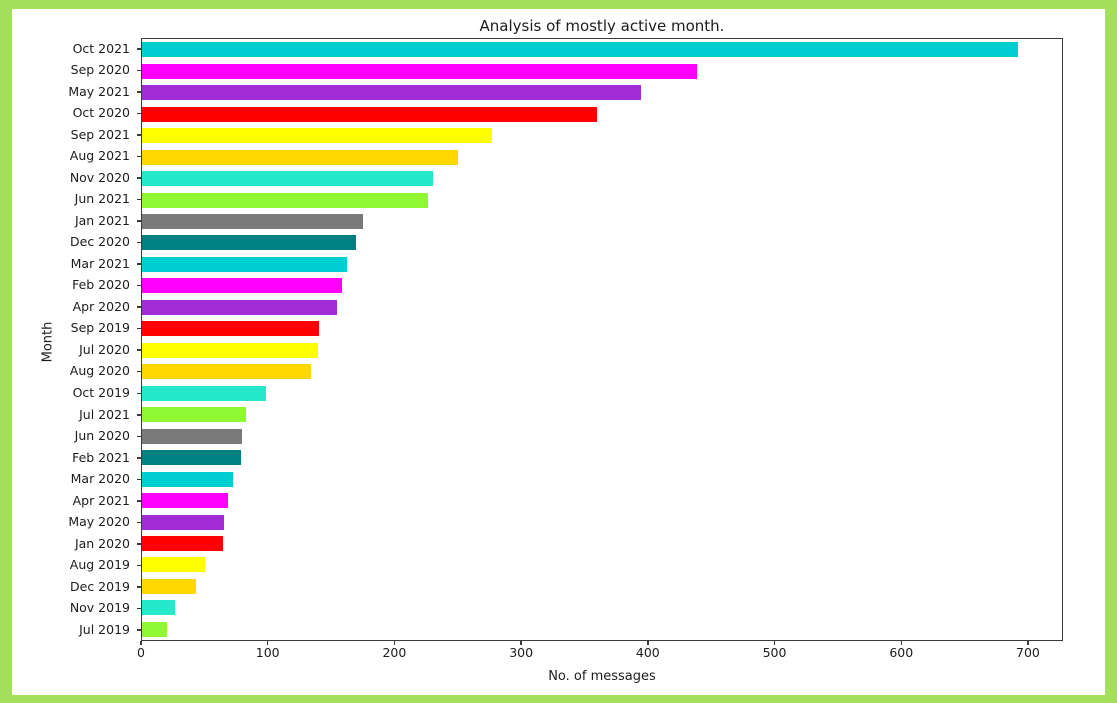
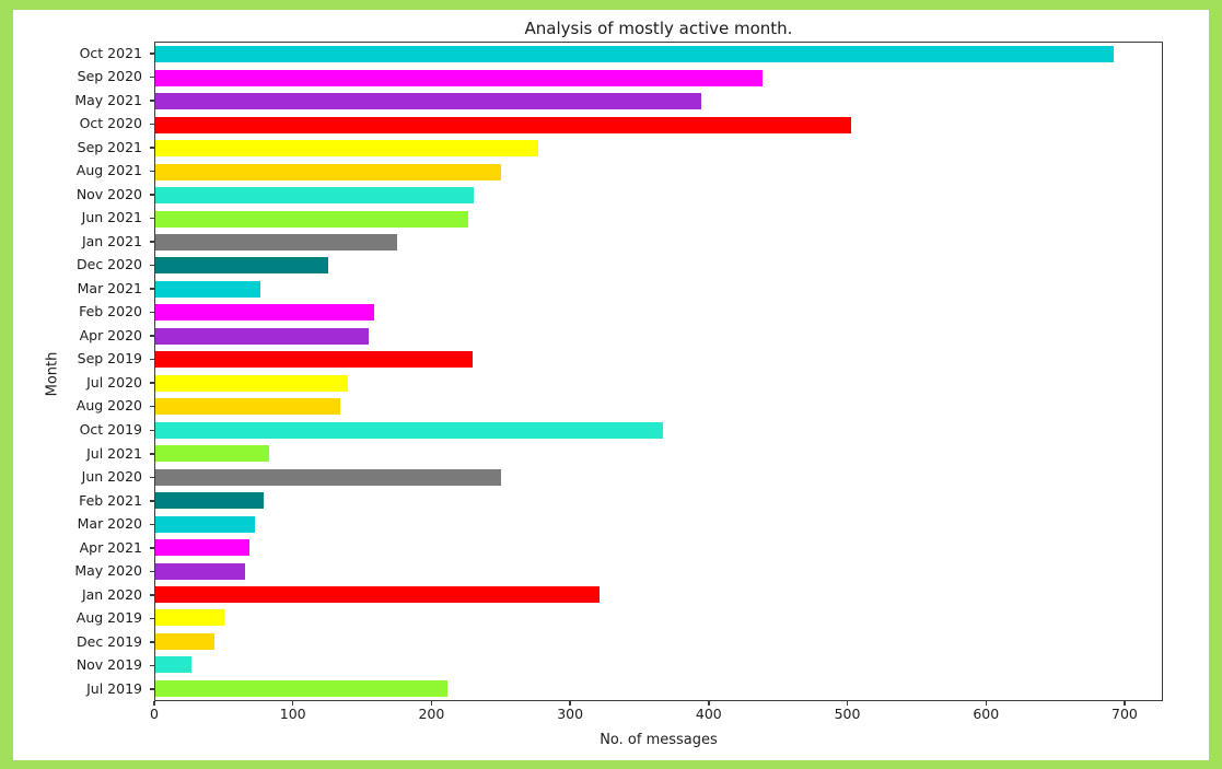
Oct 2020: 360 -> 503
Dec 2020: 169 -> 125
Mar 2021: 162 -> 76
Sep 2019: 140 -> 229
Oct 2019: 98 -> 367
Jun 2020: 79 -> 250
Jan 2020: 64 -> 321
Jul 2019: 20 -> 211
